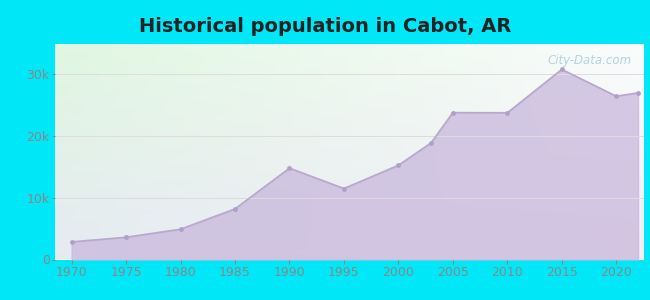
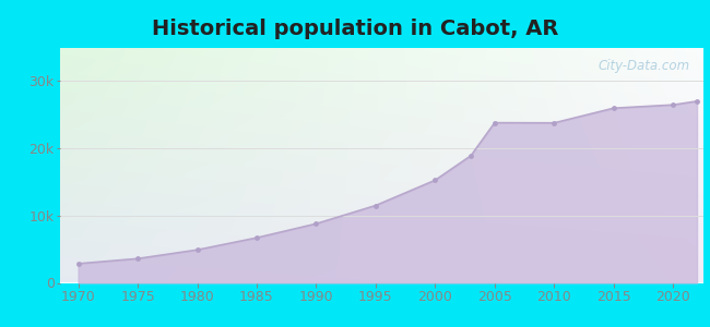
1985: 8.2k -> 6.7k
1990: 14.8k -> 8.8k
2015: 30.8k -> 26.0k
